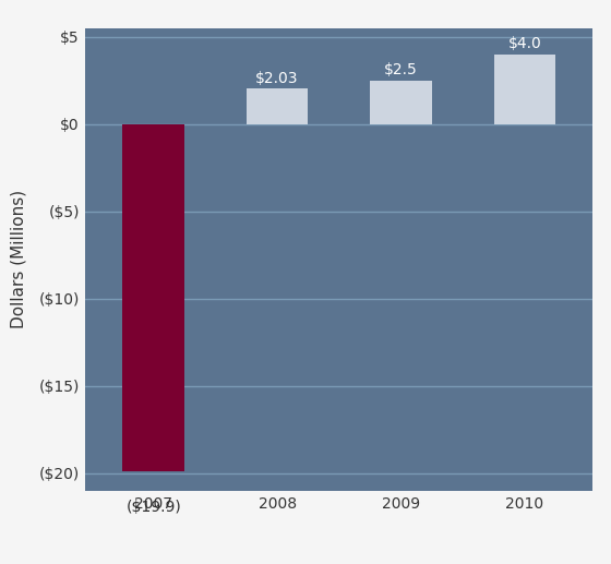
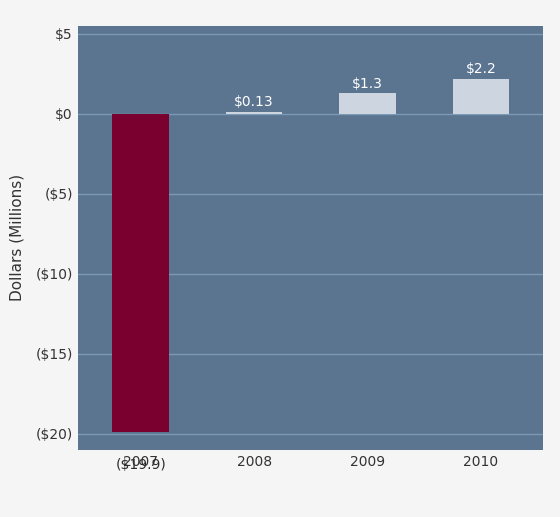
2008: $2.03 -> $0.13
2009: $2.5 -> $1.3
2010: $4.0 -> $2.2
